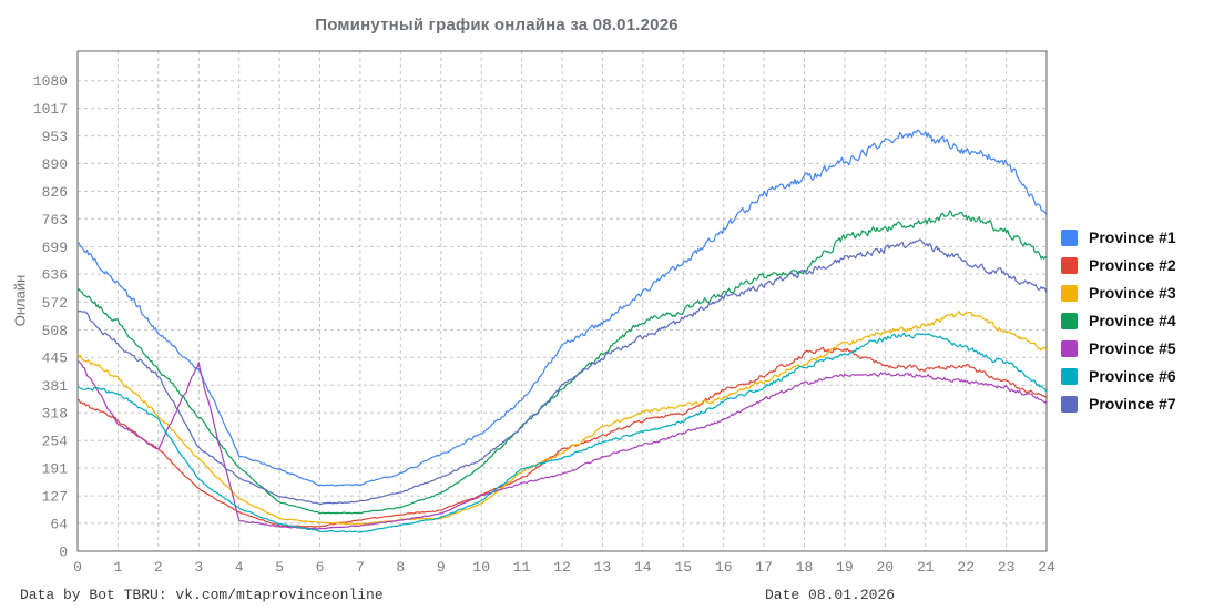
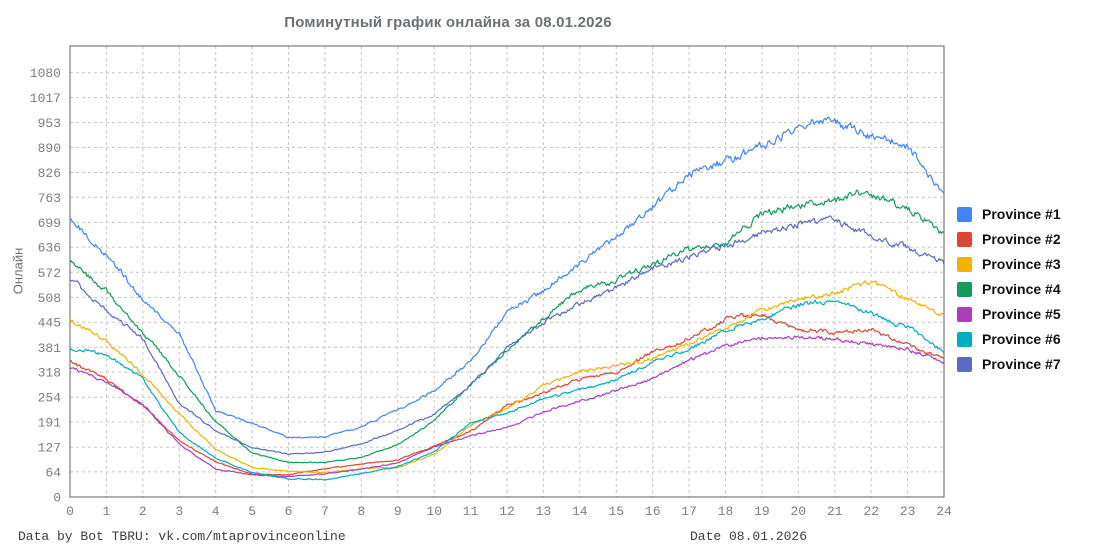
Province #5/0: 440 -> 330
Province #5/3: 430 -> 140
